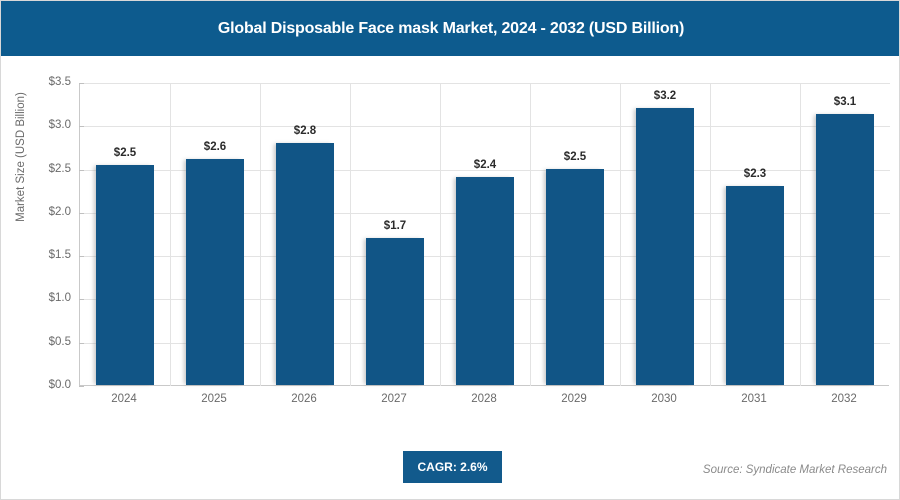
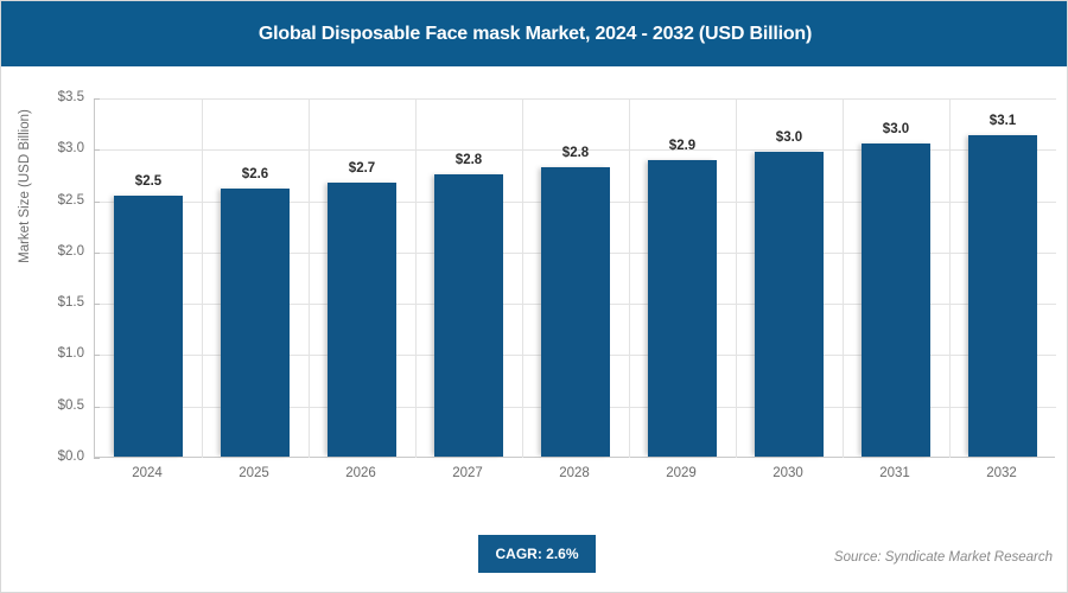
2026: $2.8 -> $2.7
2027: $1.7 -> $2.8
2028: $2.4 -> $2.8
2029: $2.5 -> $2.9
2030: $3.2 -> $3.0
2031: $2.3 -> $3.0
